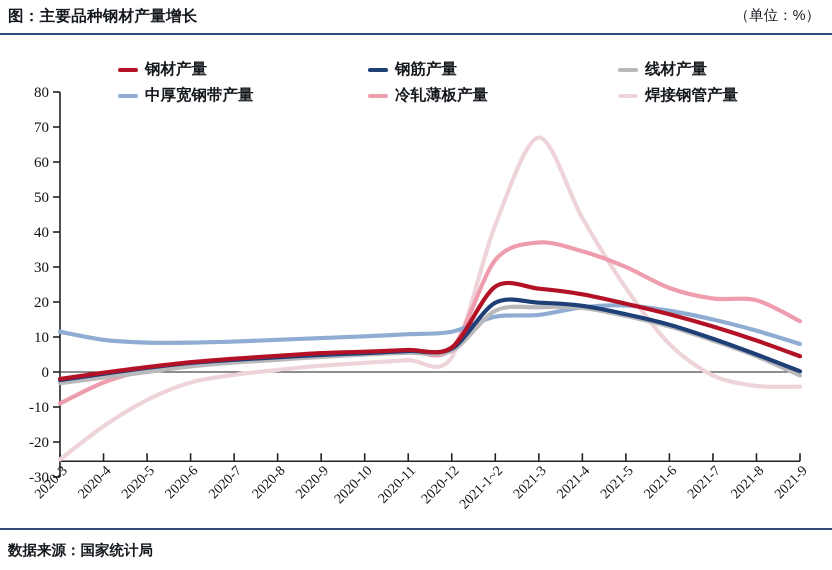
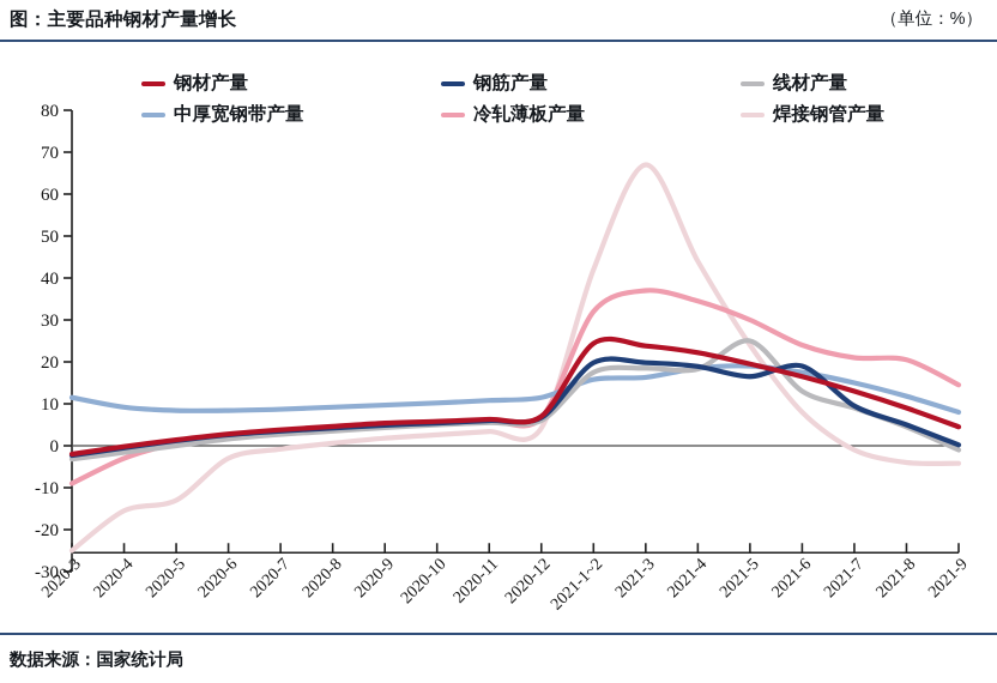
焊接钢管产量/2020-5: -8 -> -13
线材产量/2021-5: 16 -> 25
钢筋产量/2021-6: 14 -> 19
